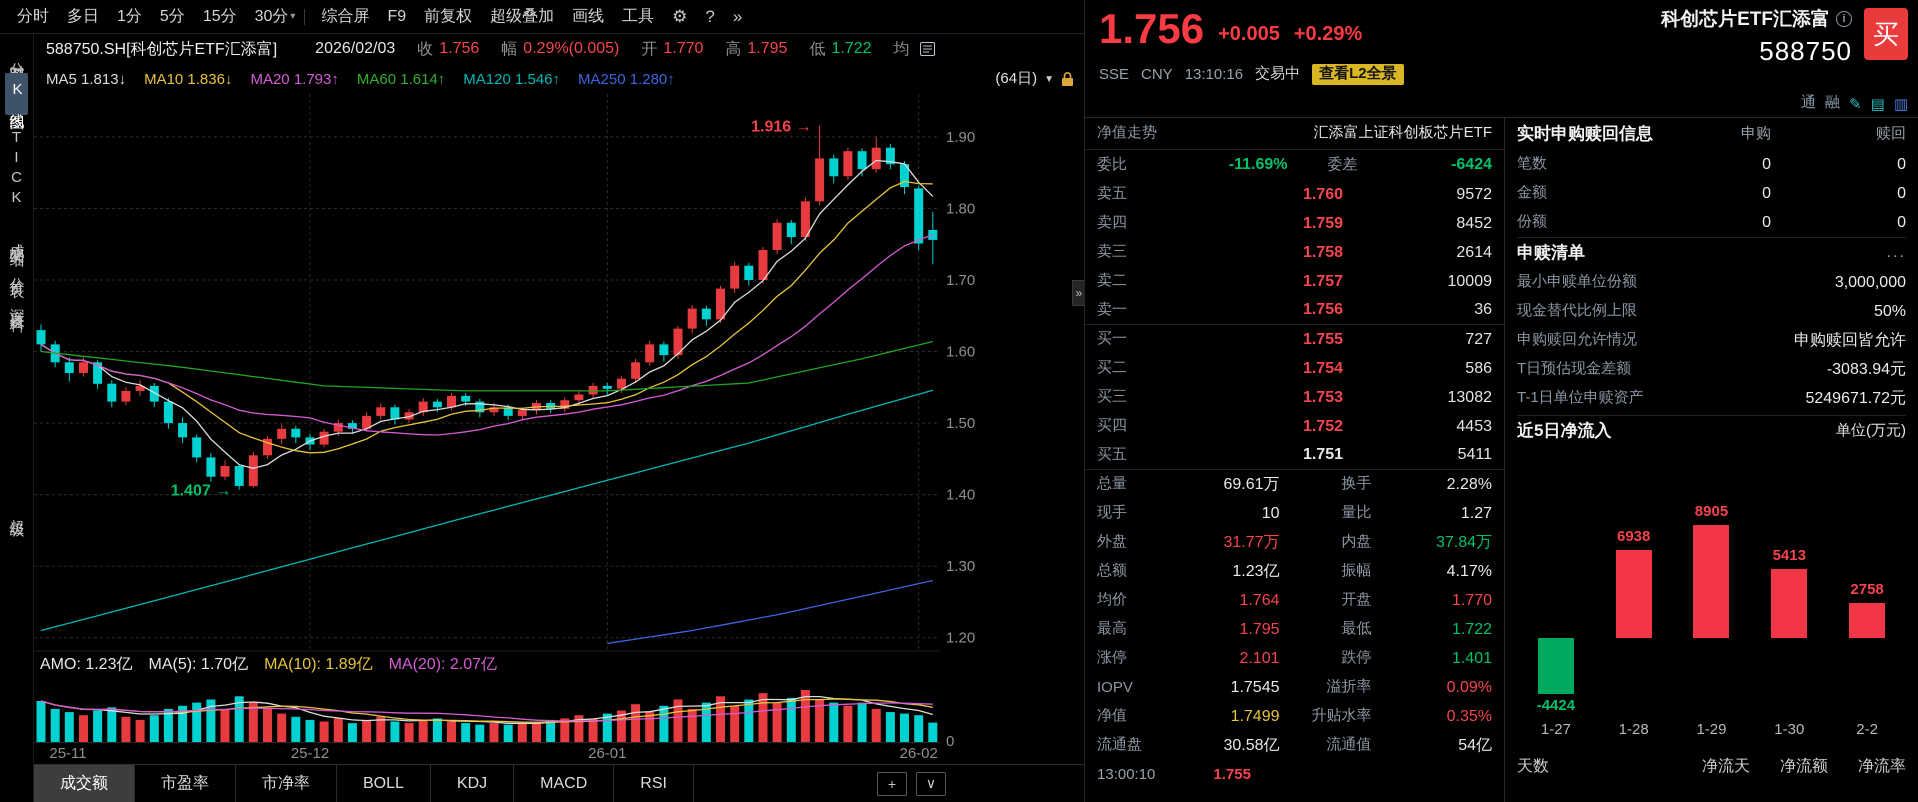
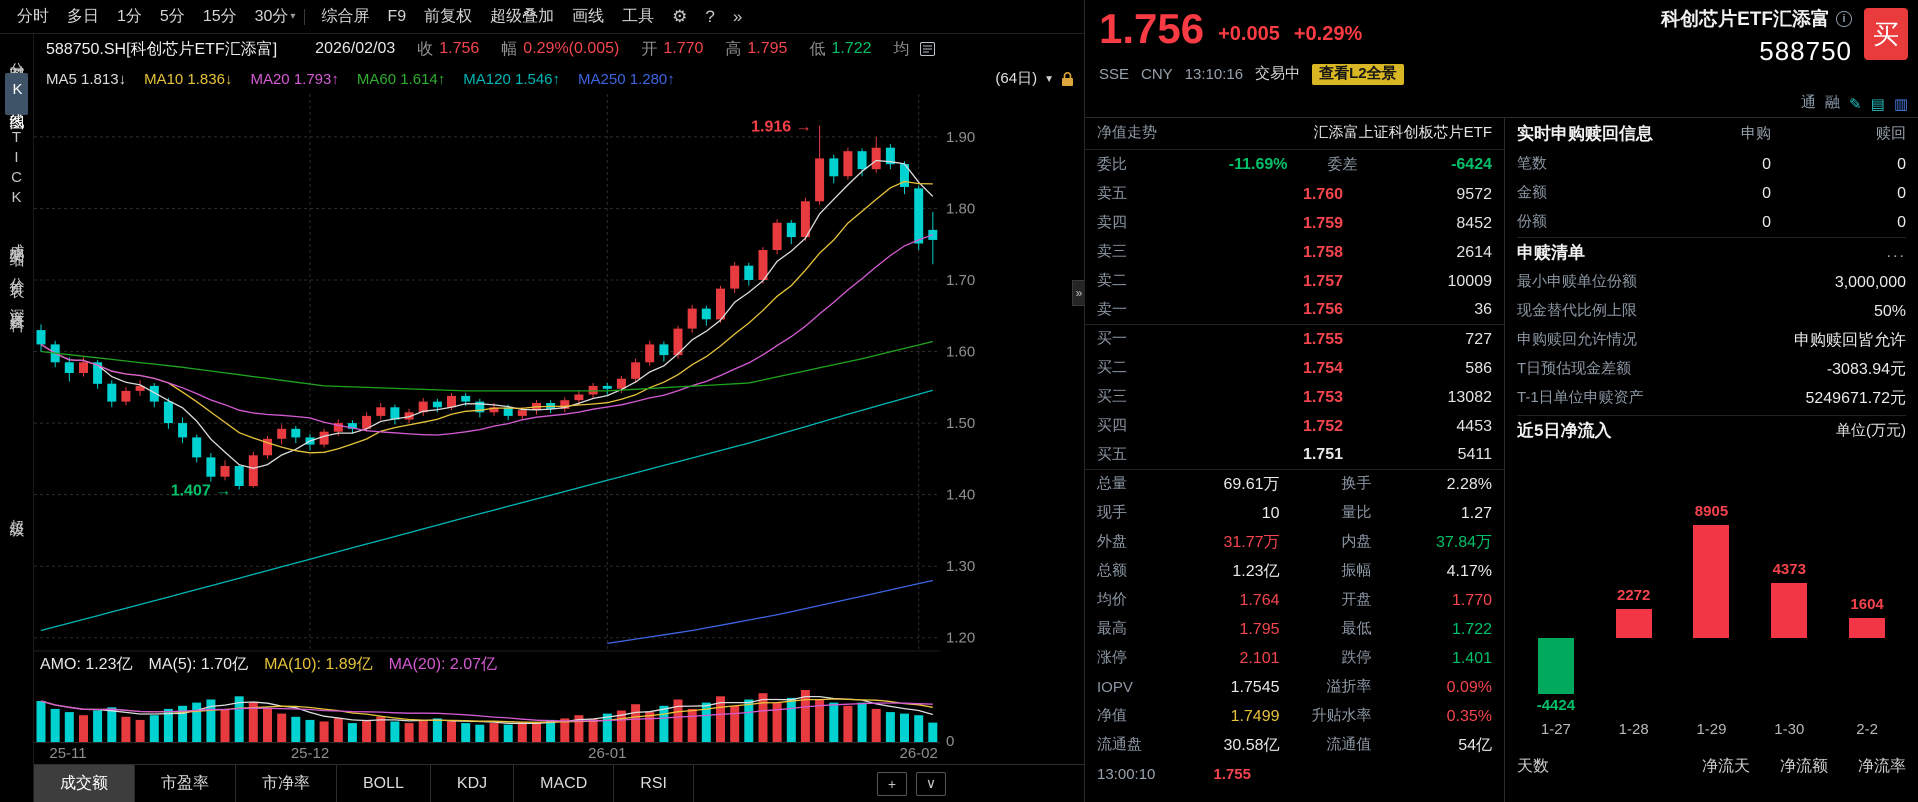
近5日净流入/1-28: 6938 -> 2272
近5日净流入/1-30: 5413 -> 4373
近5日净流入/2-2: 2758 -> 1604
